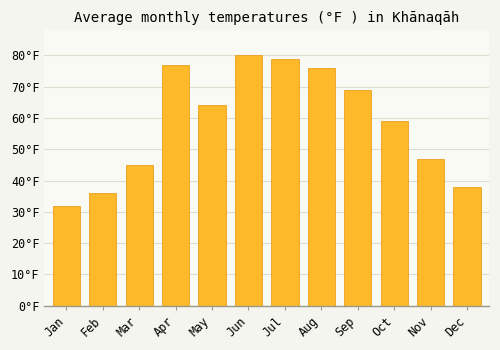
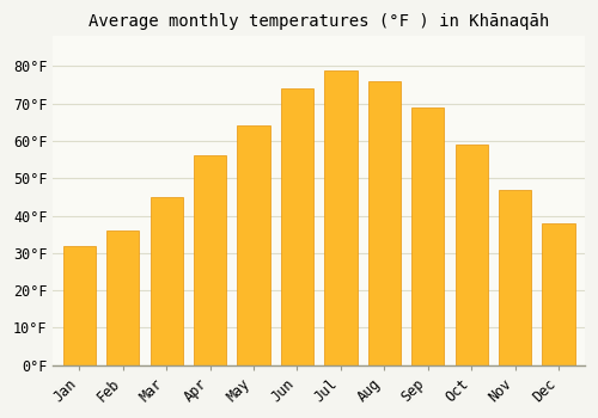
Apr: 77°F -> 56°F
Jun: 80°F -> 74°F
